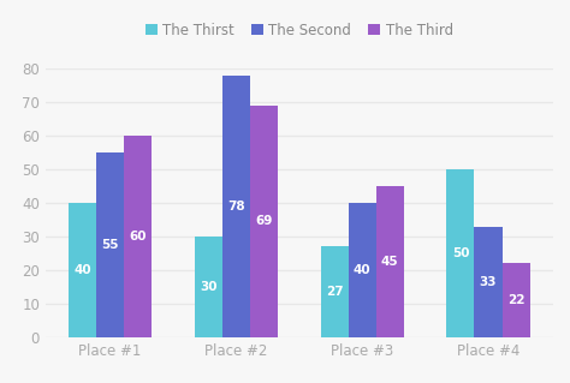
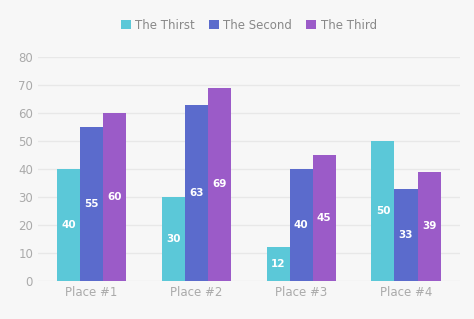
The Second/Place #2: 78 -> 63
The Thirst/Place #3: 27 -> 12
The Third/Place #4: 22 -> 39
